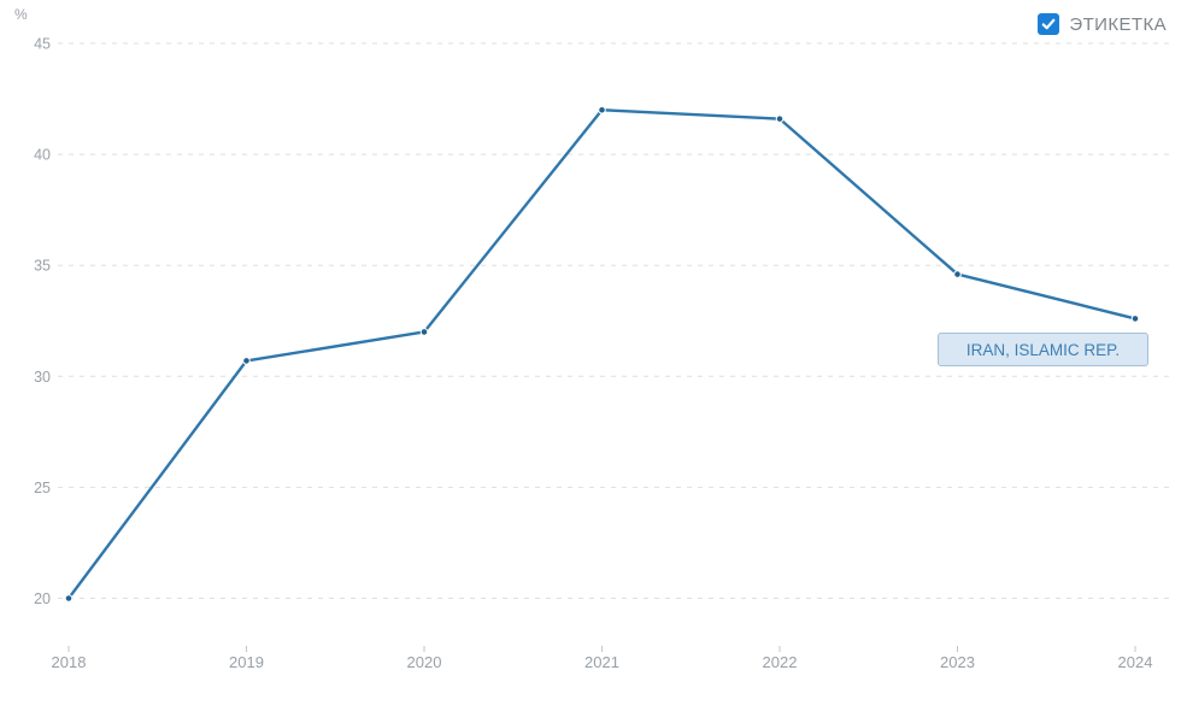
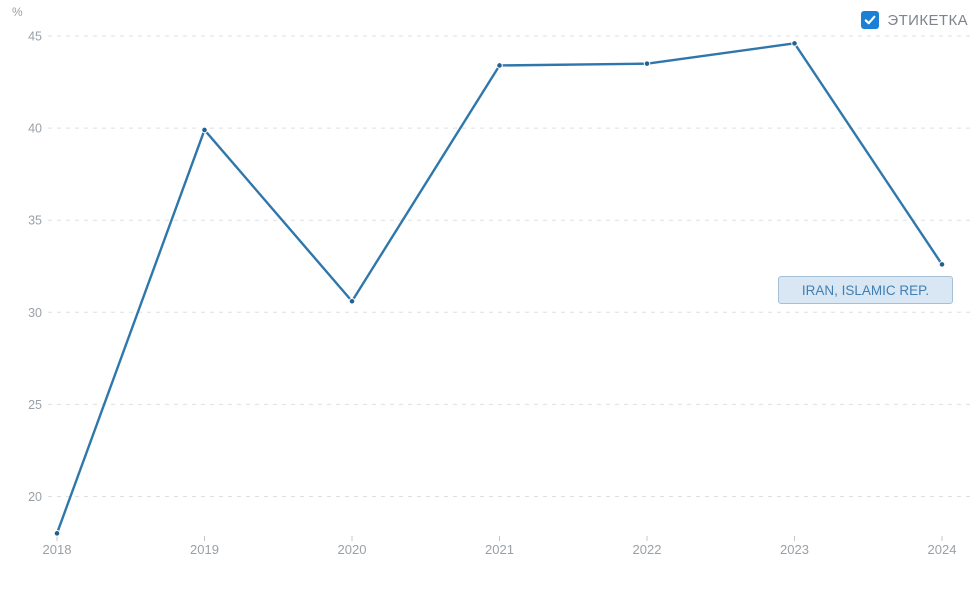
2018: 20.0 -> 18.0
2019: 30.7 -> 39.9
2020: 32.0 -> 30.6
2021: 42.0 -> 43.4
2022: 41.6 -> 43.5
2023: 34.6 -> 44.6
